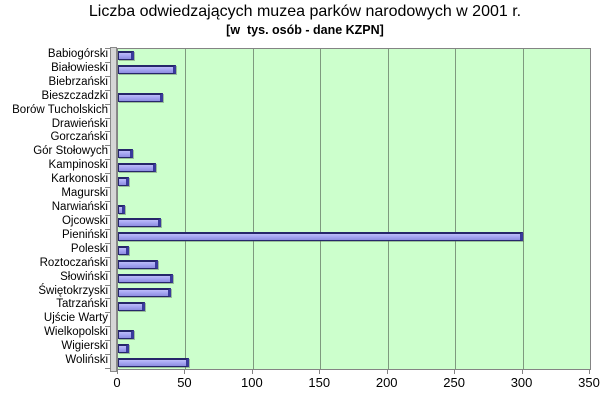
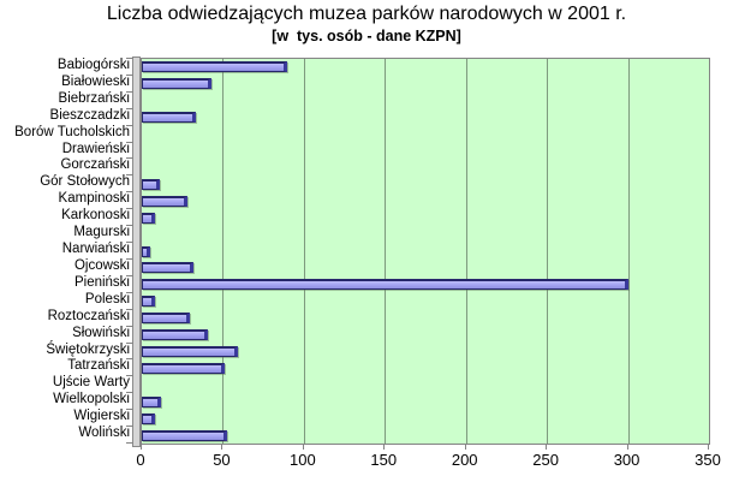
Babiogórski: 12 -> 90
Świętokrzyski: 39 -> 59
Tatrzański: 20 -> 51
